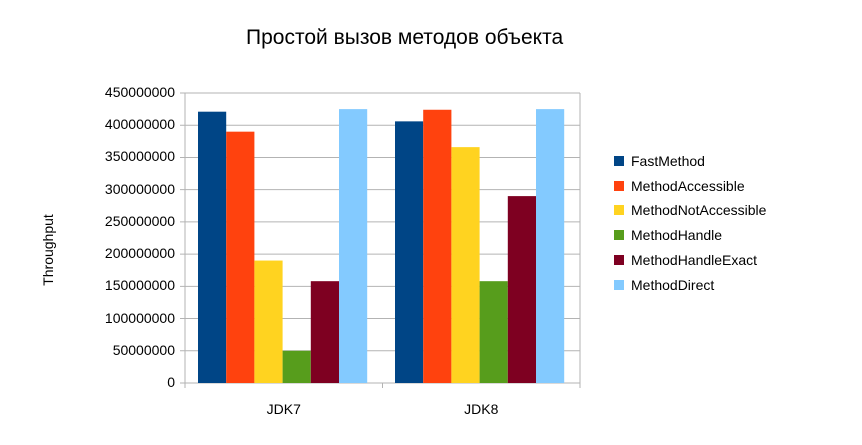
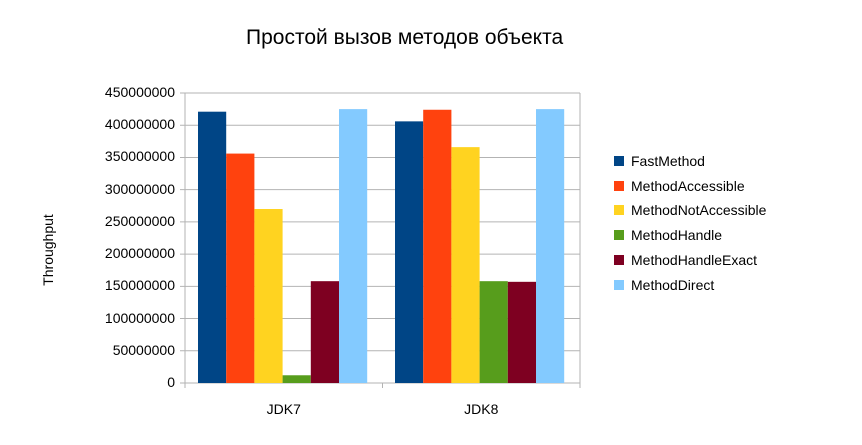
MethodAccessible/JDK7: 390000000 -> 360000000
MethodNotAccessible/JDK7: 190000000 -> 270000000
MethodHandle/JDK7: 50000000 -> 10000000
MethodHandleExact/JDK8: 290000000 -> 160000000
